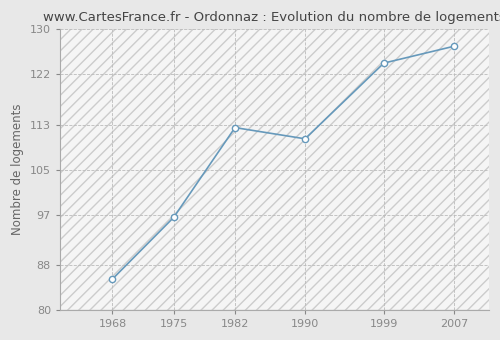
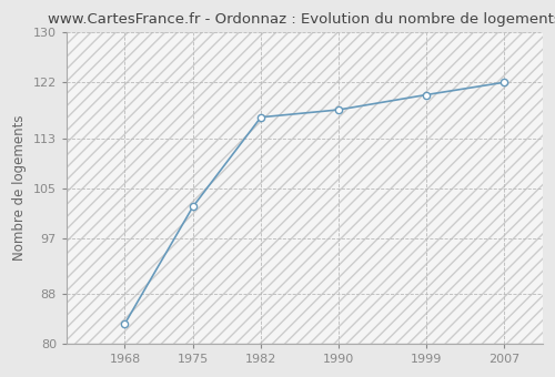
1968: 85.5 -> 83.2
1975: 96.5 -> 102.0
1982: 112.5 -> 116.4
1990: 110.5 -> 117.6
1999: 124.0 -> 120.0
2007: 127.0 -> 122.0
